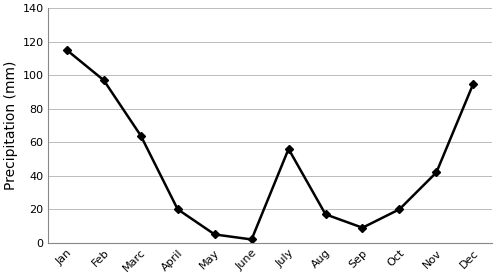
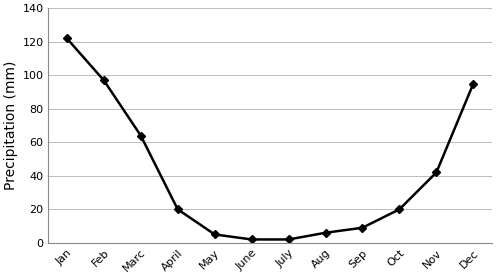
Jan: 115 -> 122
July: 56 -> 2
Aug: 17 -> 6
